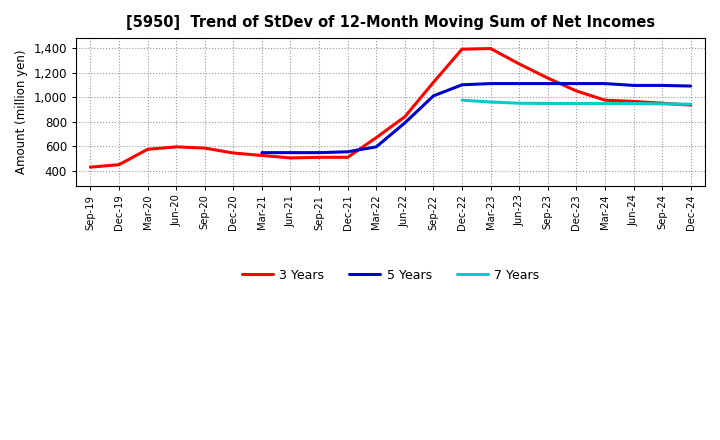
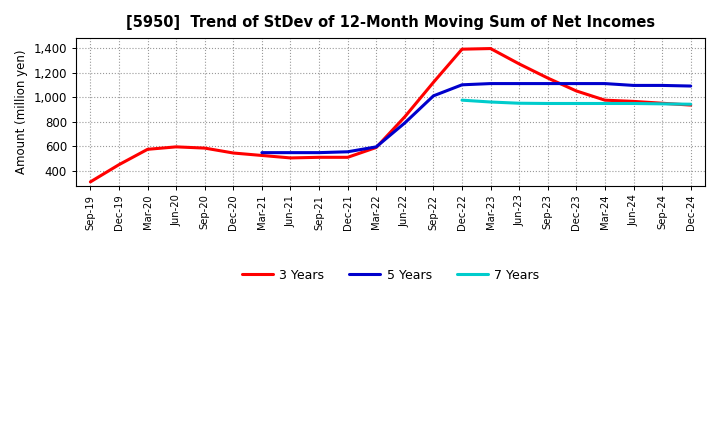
3 Years/Sep-19: 430 -> 310
3 Years/Mar-22: 670 -> 590
